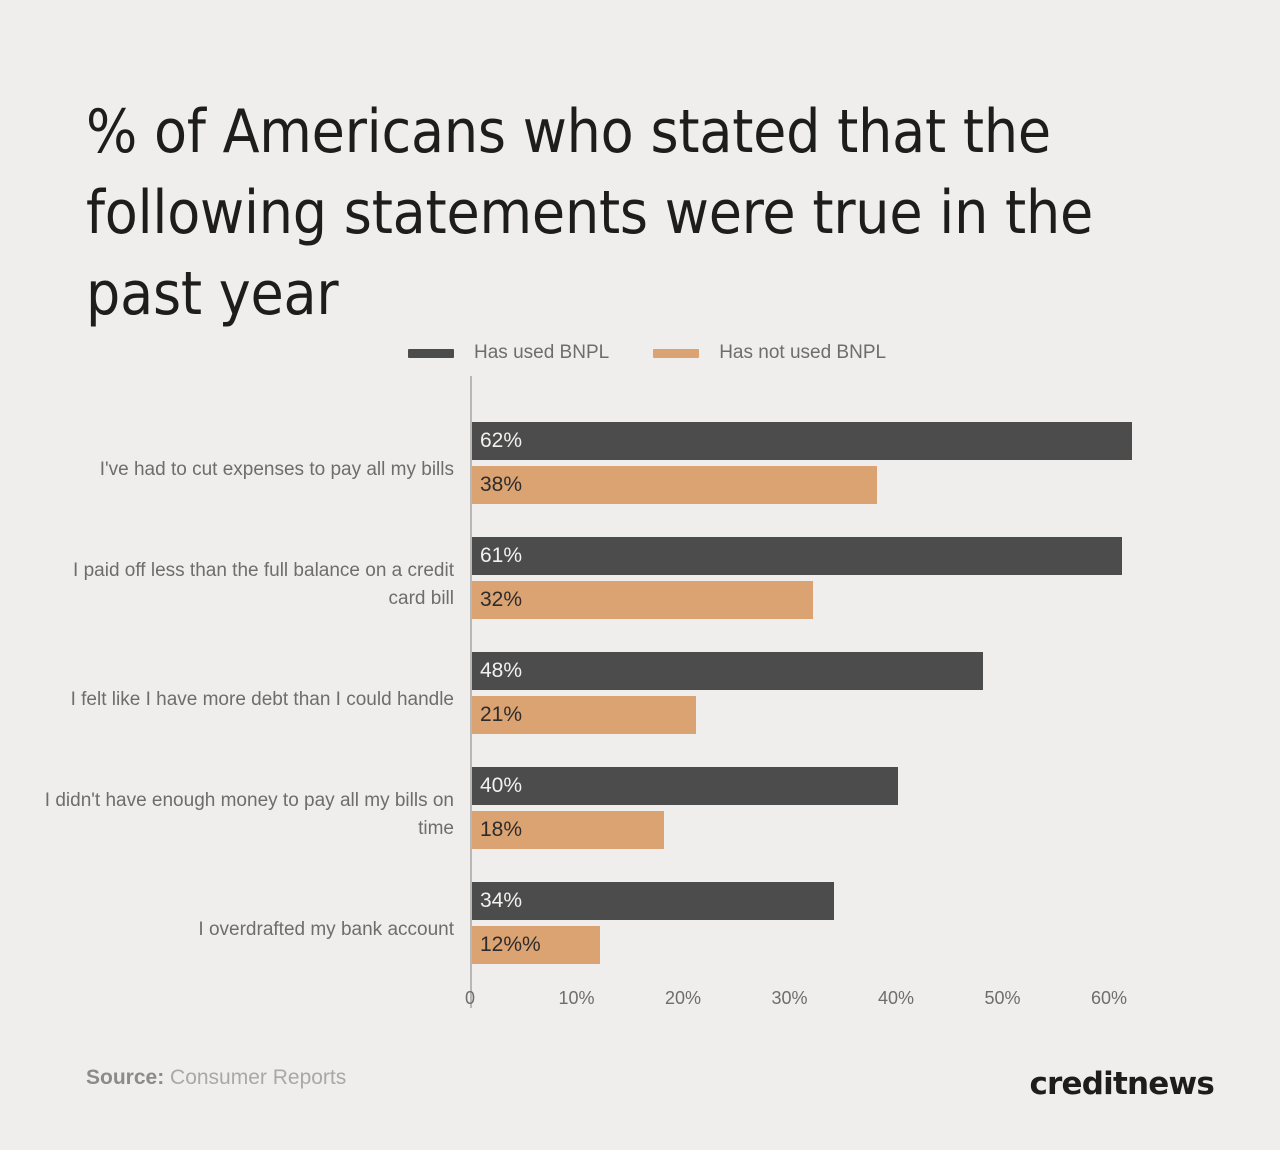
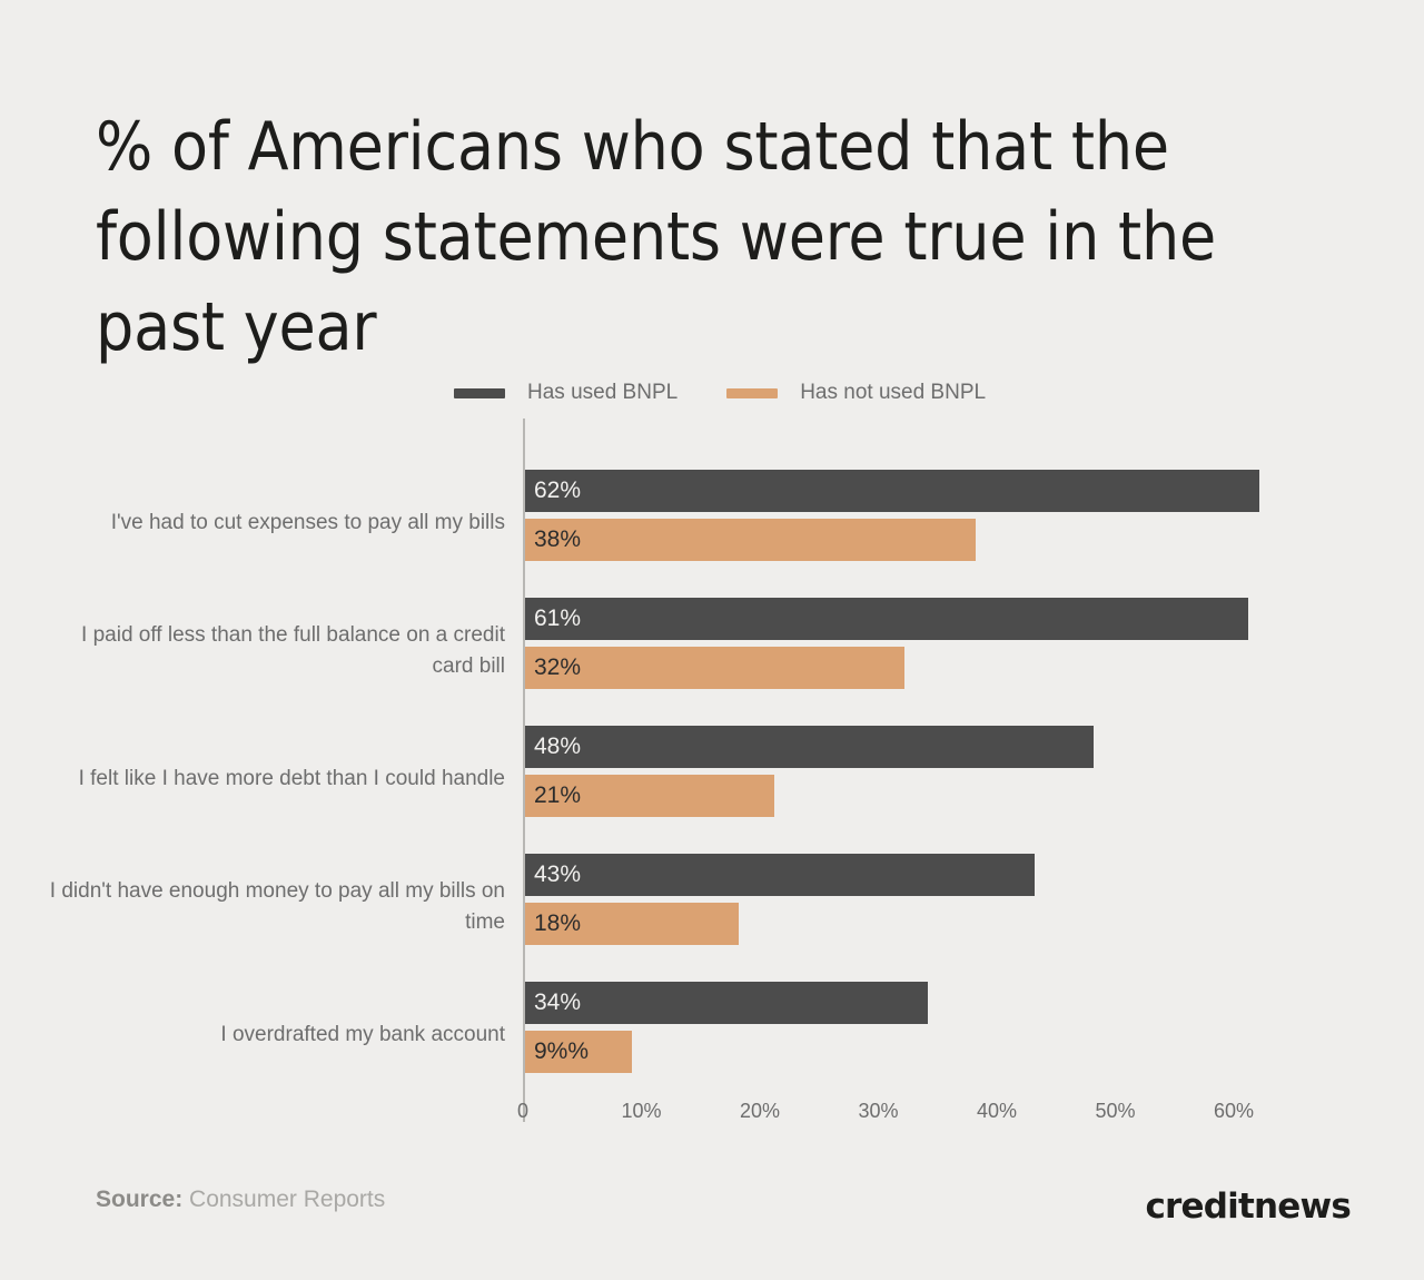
Has used BNPL/I didn't have enough money to pay all my bills on time: 40% -> 43%
Has not used BNPL/I overdrafted my bank account: 12 -> 9
